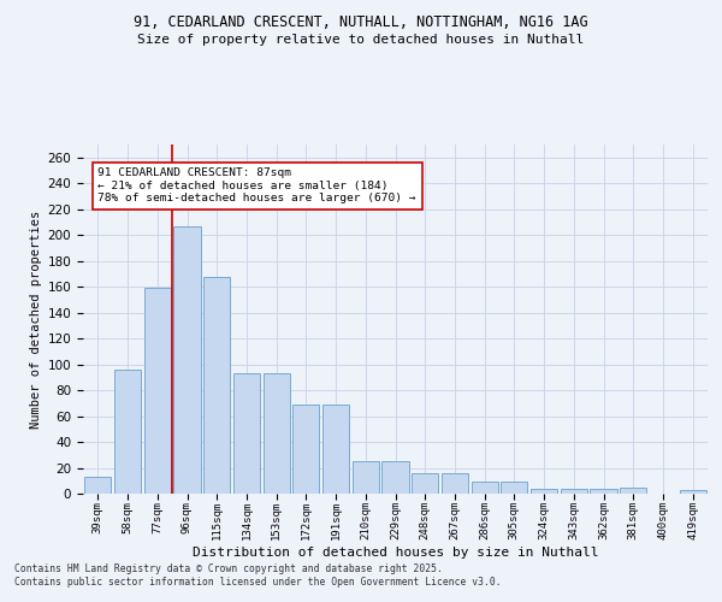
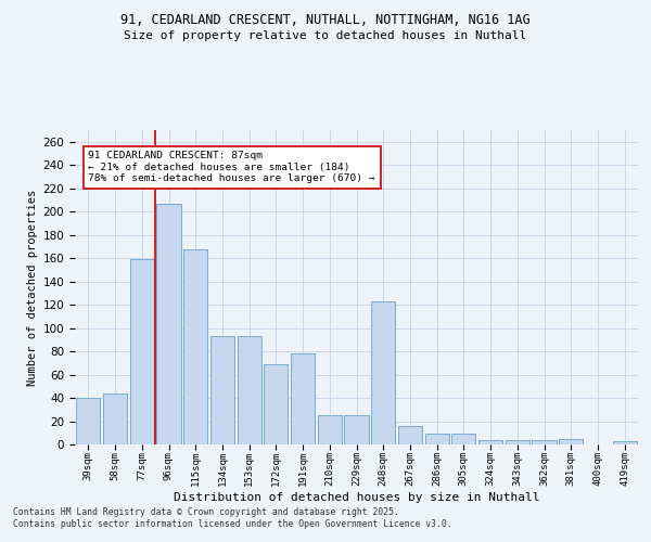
39sqm: 13 -> 40
58sqm: 96 -> 44
191sqm: 69 -> 78
248sqm: 16 -> 123
